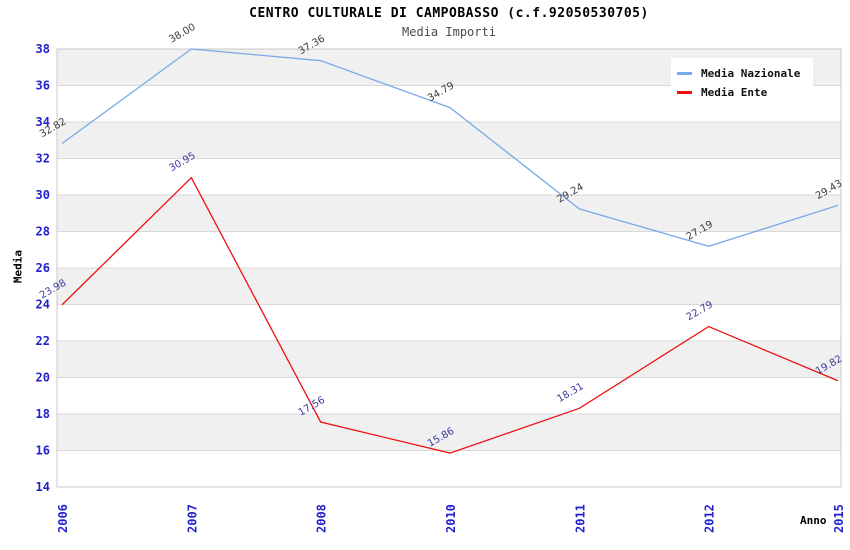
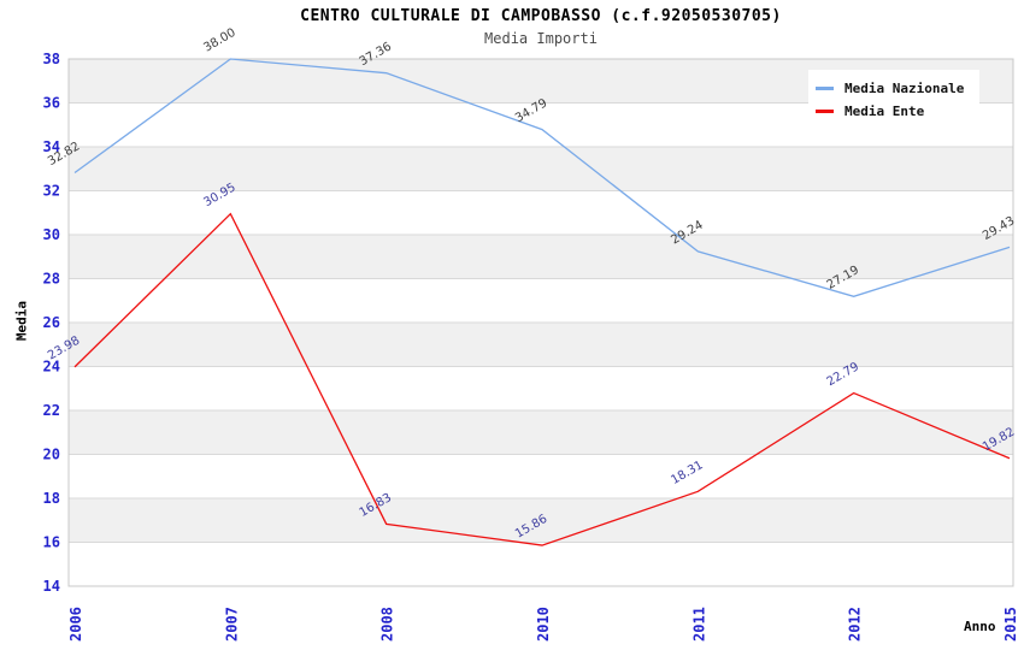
Media Ente/2008: 17.56 -> 16.83
